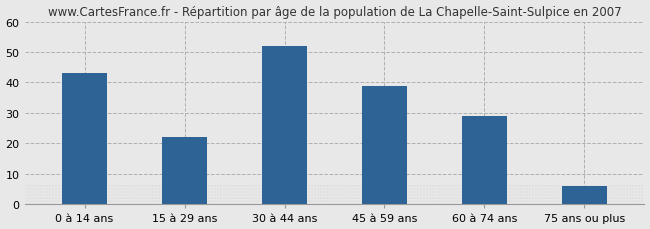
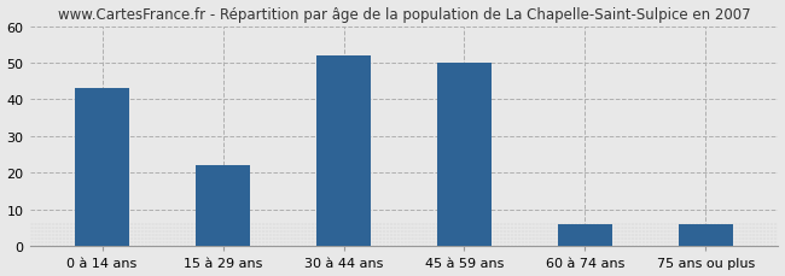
45 à 59 ans: 39 -> 50
60 à 74 ans: 29 -> 6
